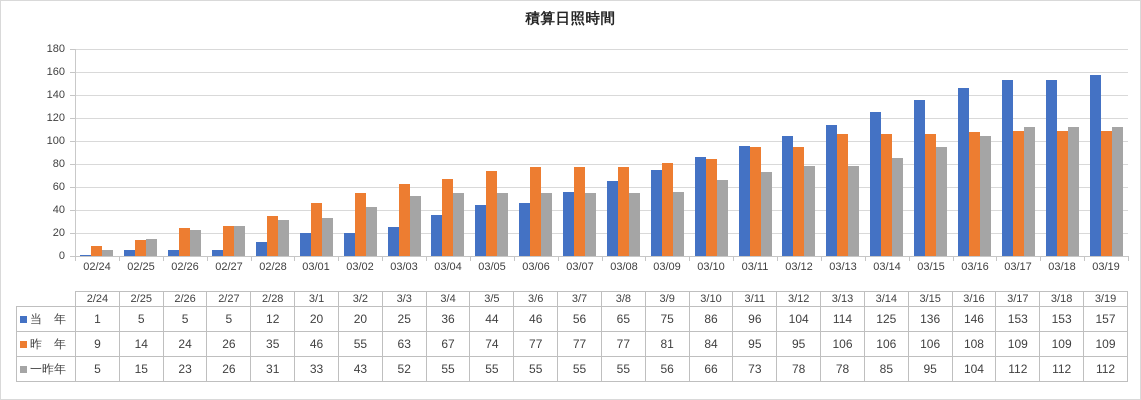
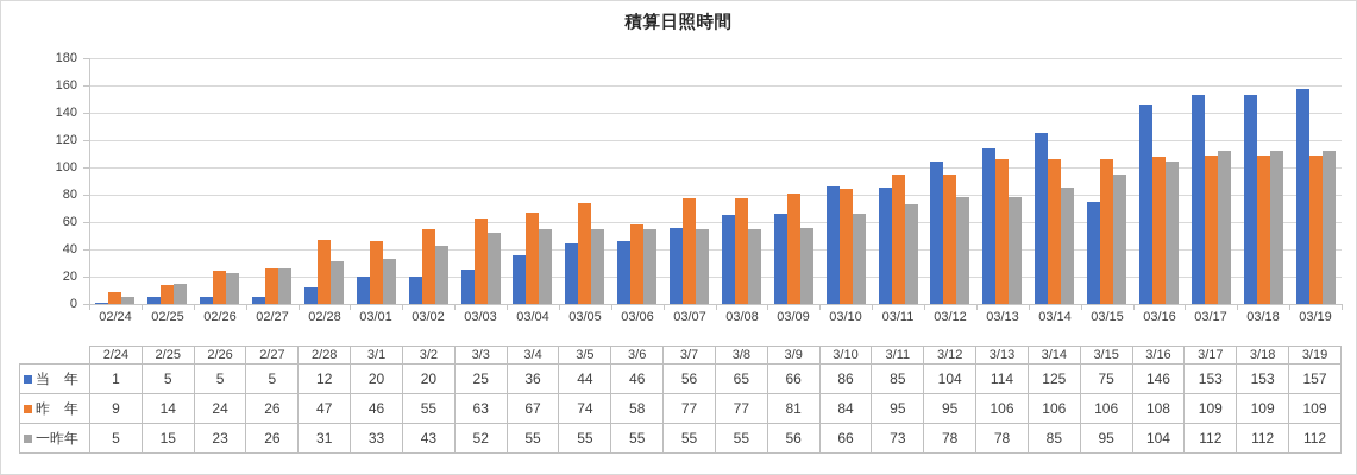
昨 年/02/28: 35 -> 47
昨 年/03/06: 77 -> 58
当 年/03/09: 75 -> 66
当 年/03/11: 96 -> 85
当 年/03/15: 136 -> 75
